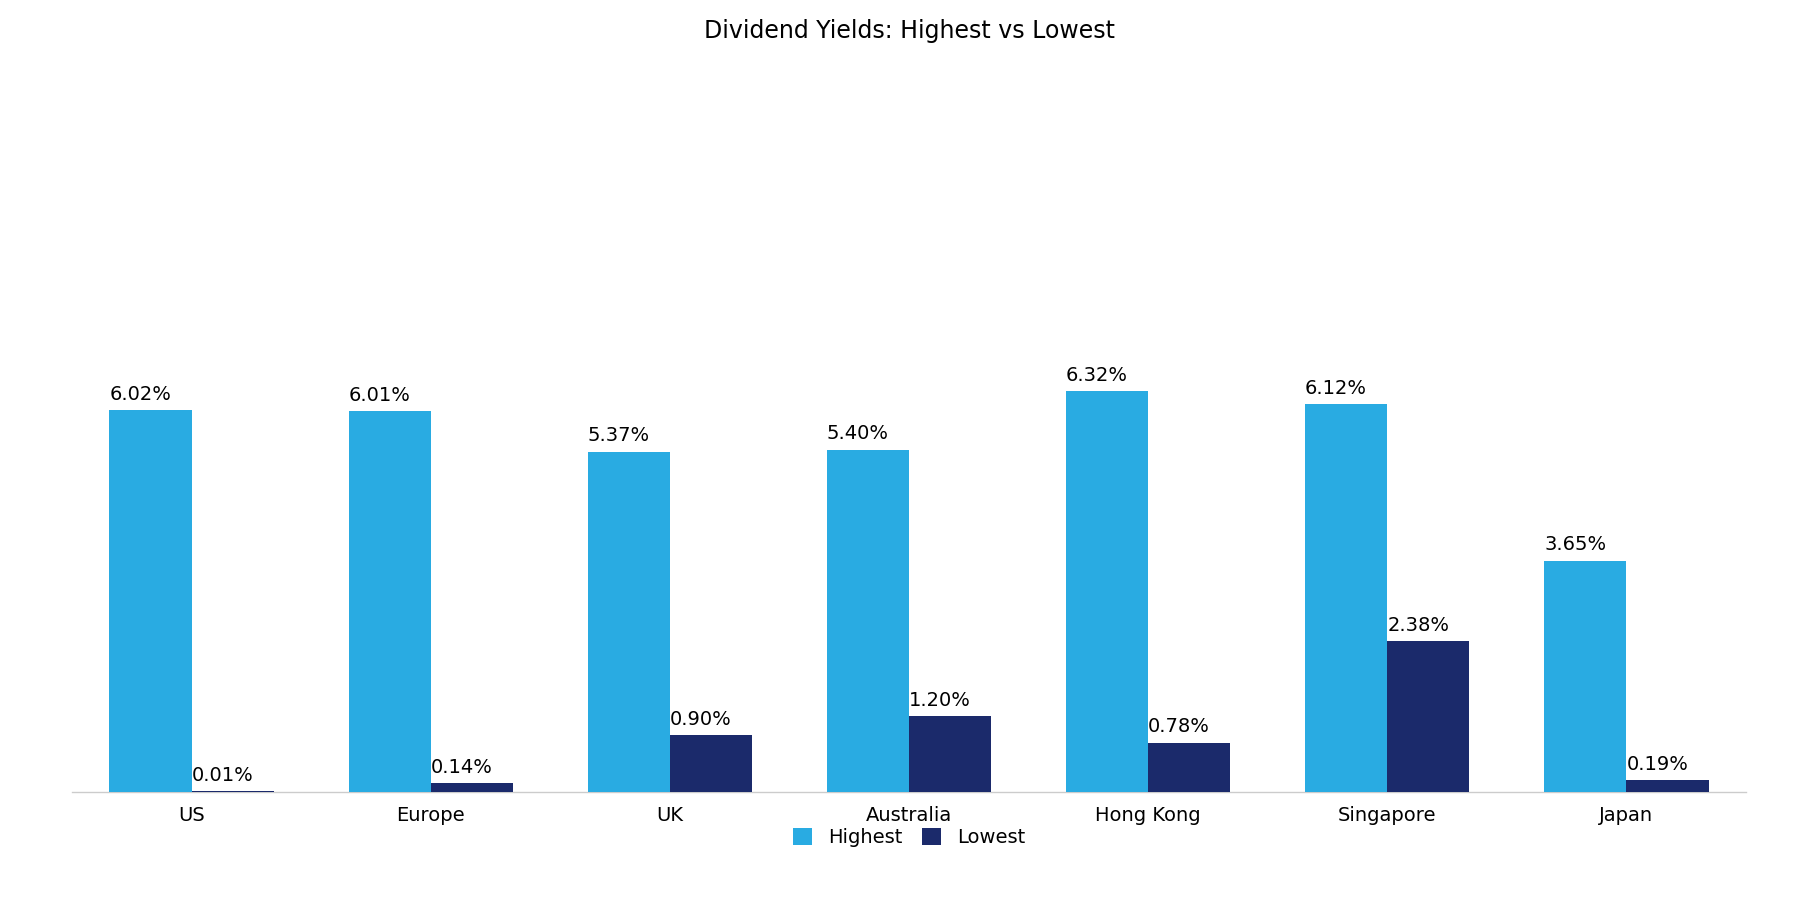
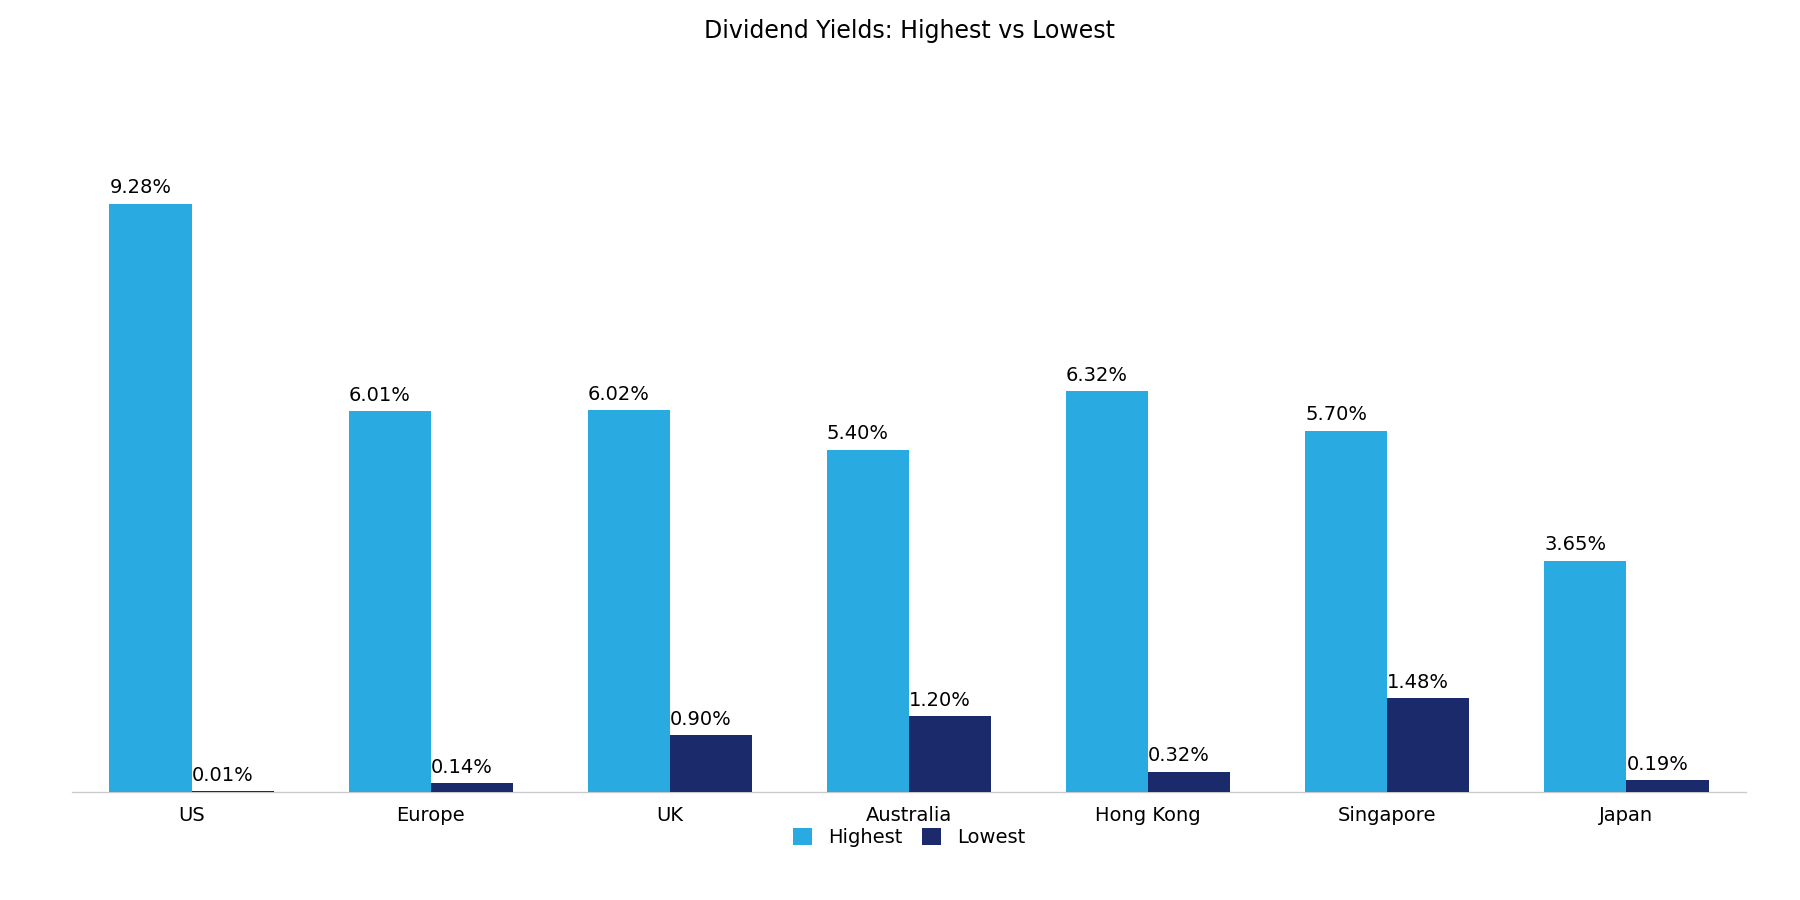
Highest/US: 6.02% -> 9.28%
Highest/UK: 5.37% -> 6.02%
Lowest/Hong Kong: 0.78% -> 0.32%
Highest/Singapore: 6.12% -> 5.70%
Lowest/Singapore: 2.38% -> 1.48%
